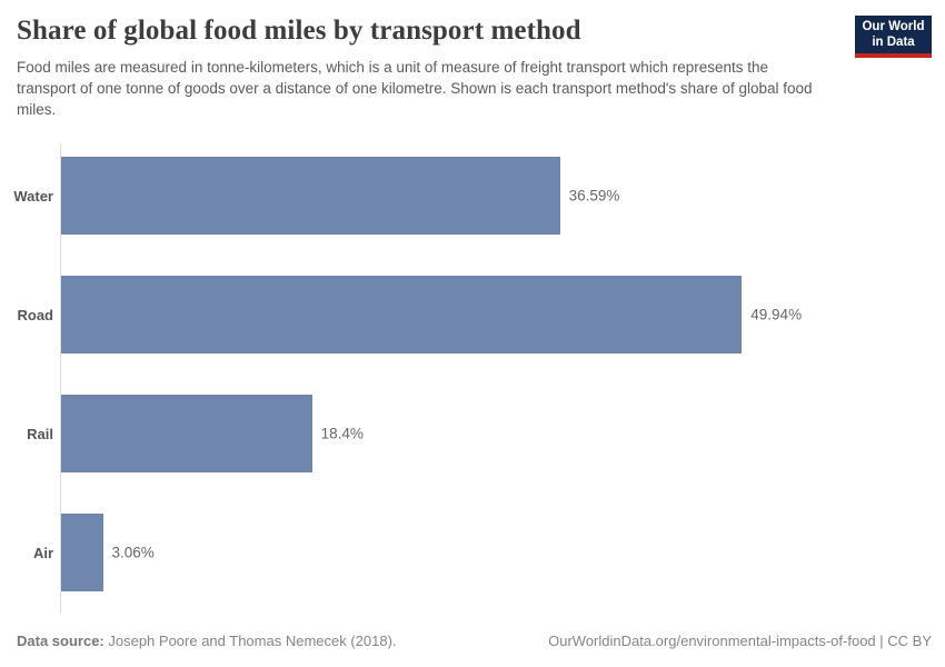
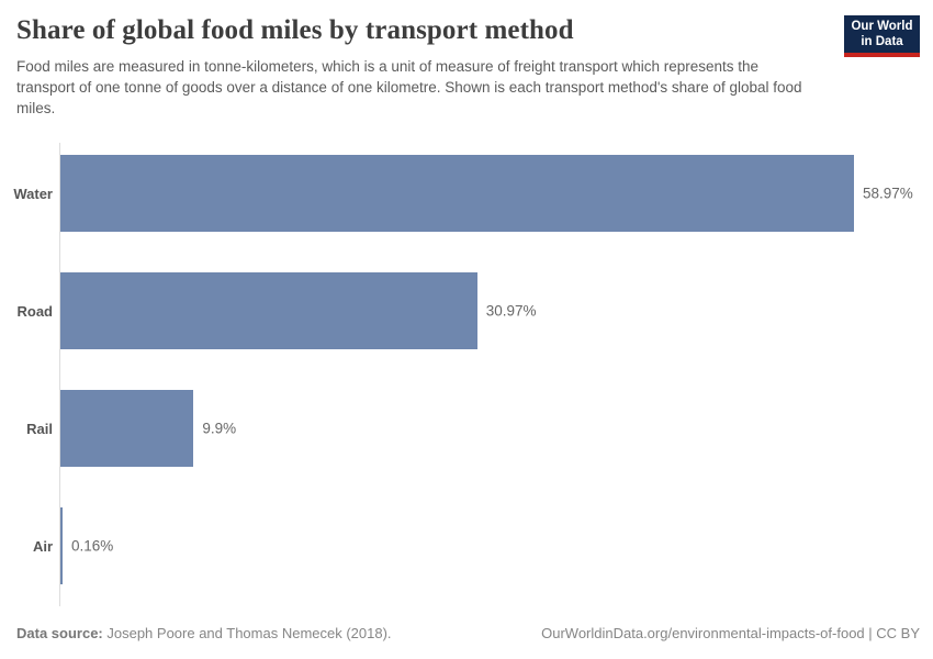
Water: 36.59% -> 58.97%
Road: 49.94% -> 30.97%
Rail: 18.4% -> 9.9%
Air: 3.06% -> 0.16%
